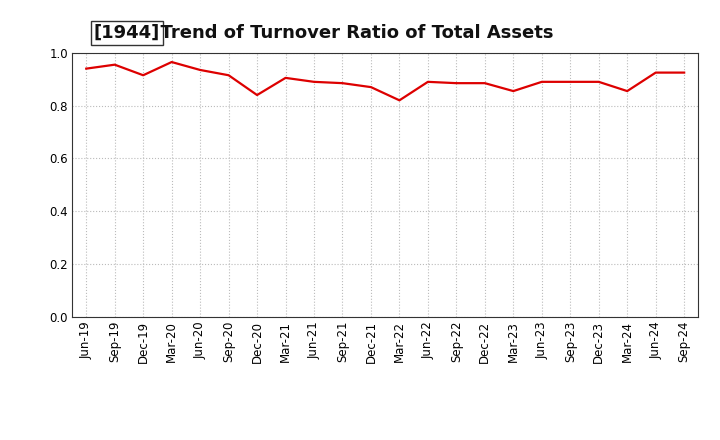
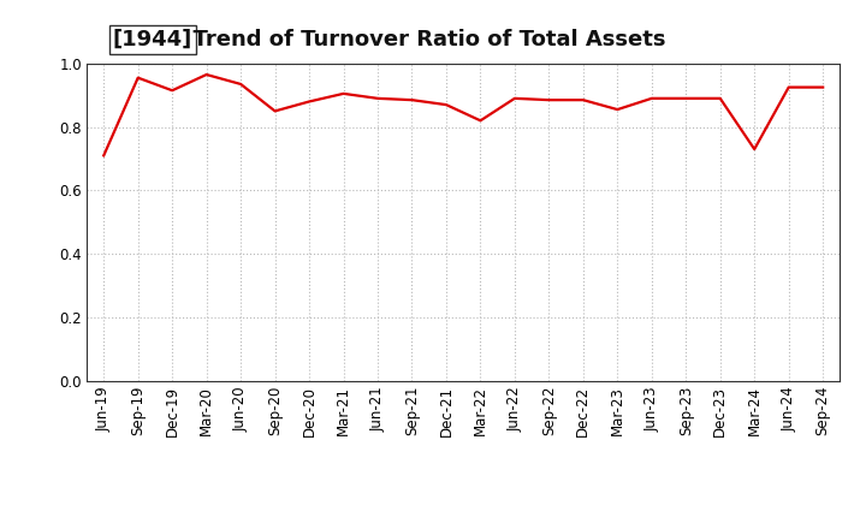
Jun-19: 0.940 -> 0.710
Sep-20: 0.915 -> 0.850
Dec-20: 0.840 -> 0.880
Mar-24: 0.855 -> 0.730
